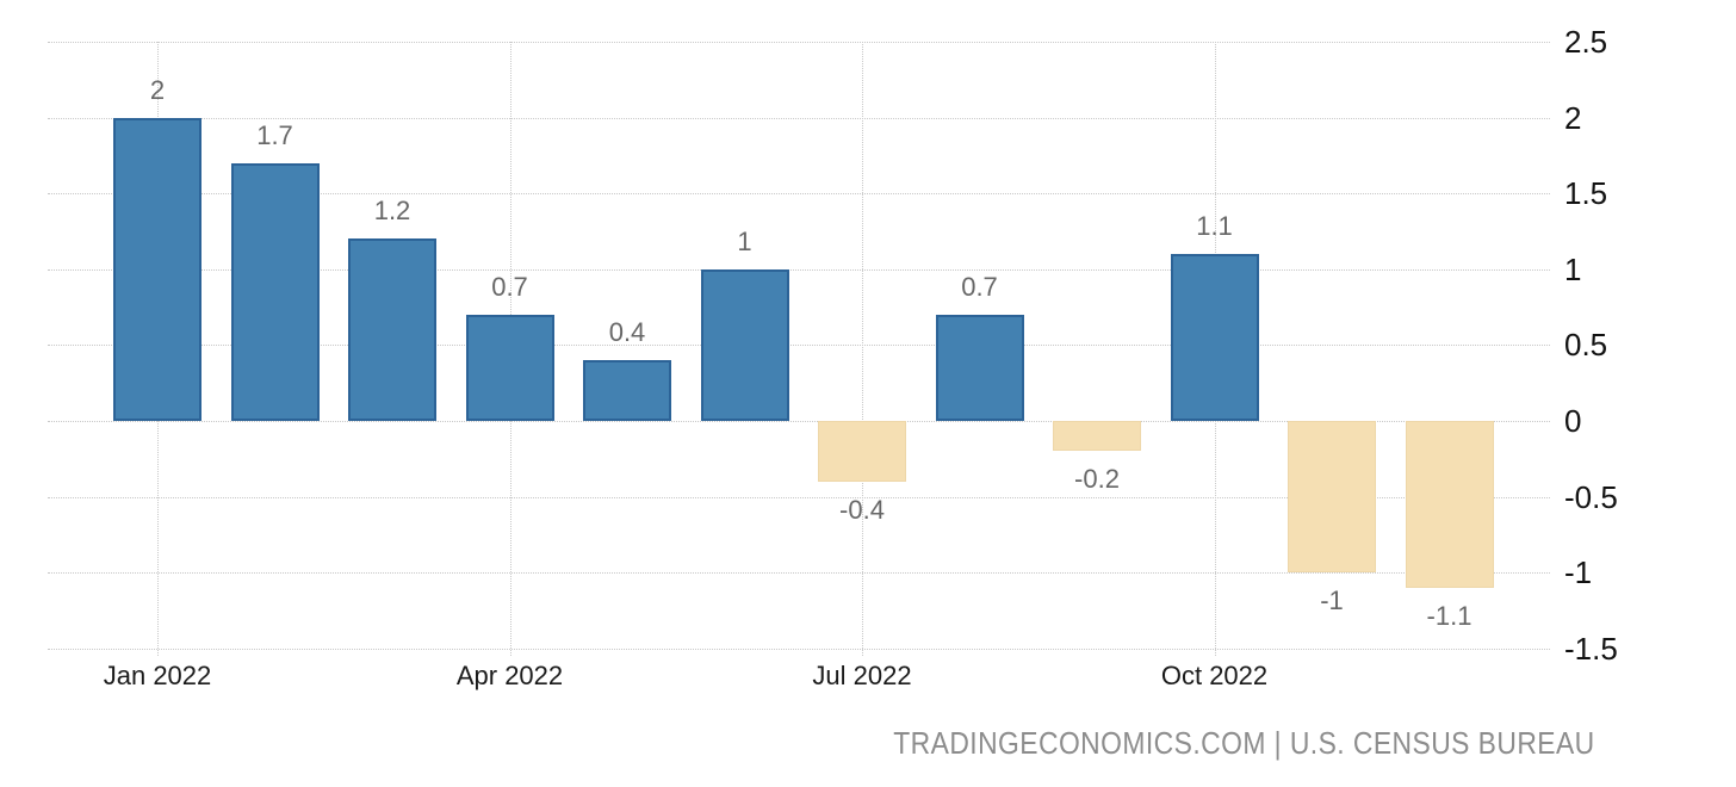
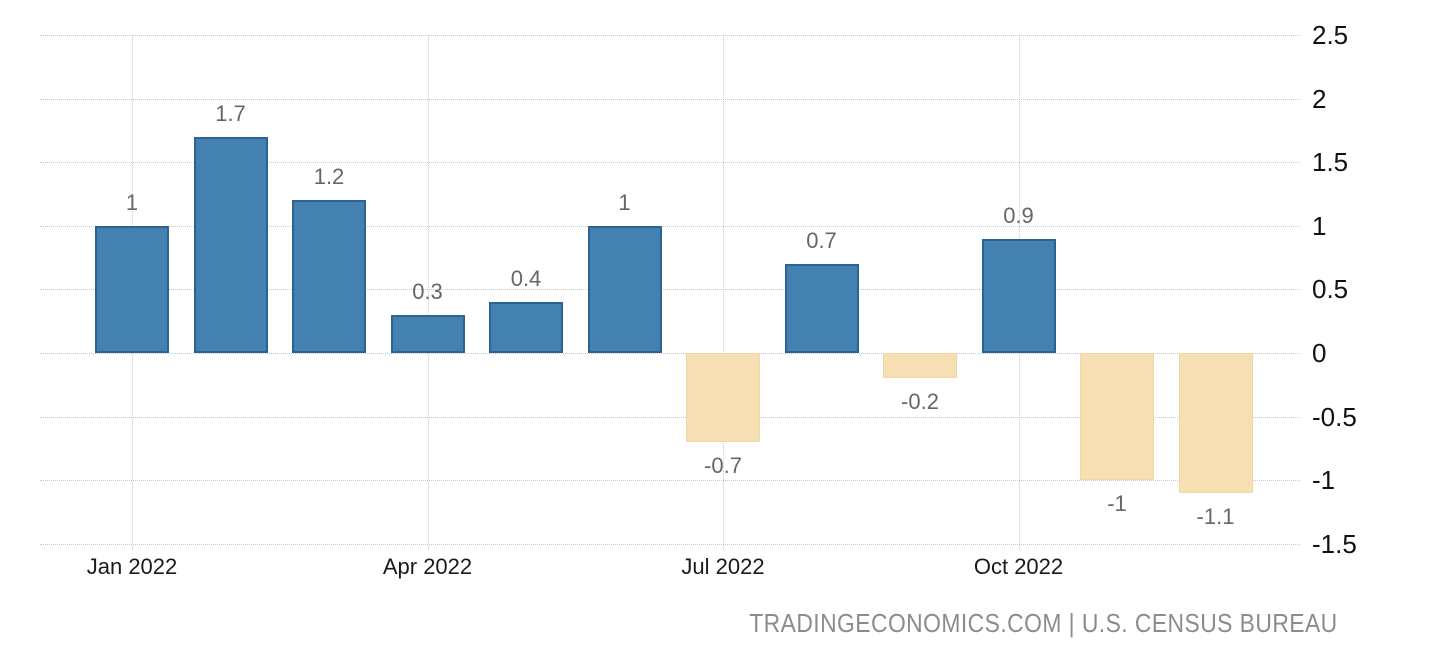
Jan 2022: 2 -> 1
Apr 2022: 0.7 -> 0.3
Jul 2022: -0.4 -> -0.7
Oct 2022: 1.1 -> 0.9
